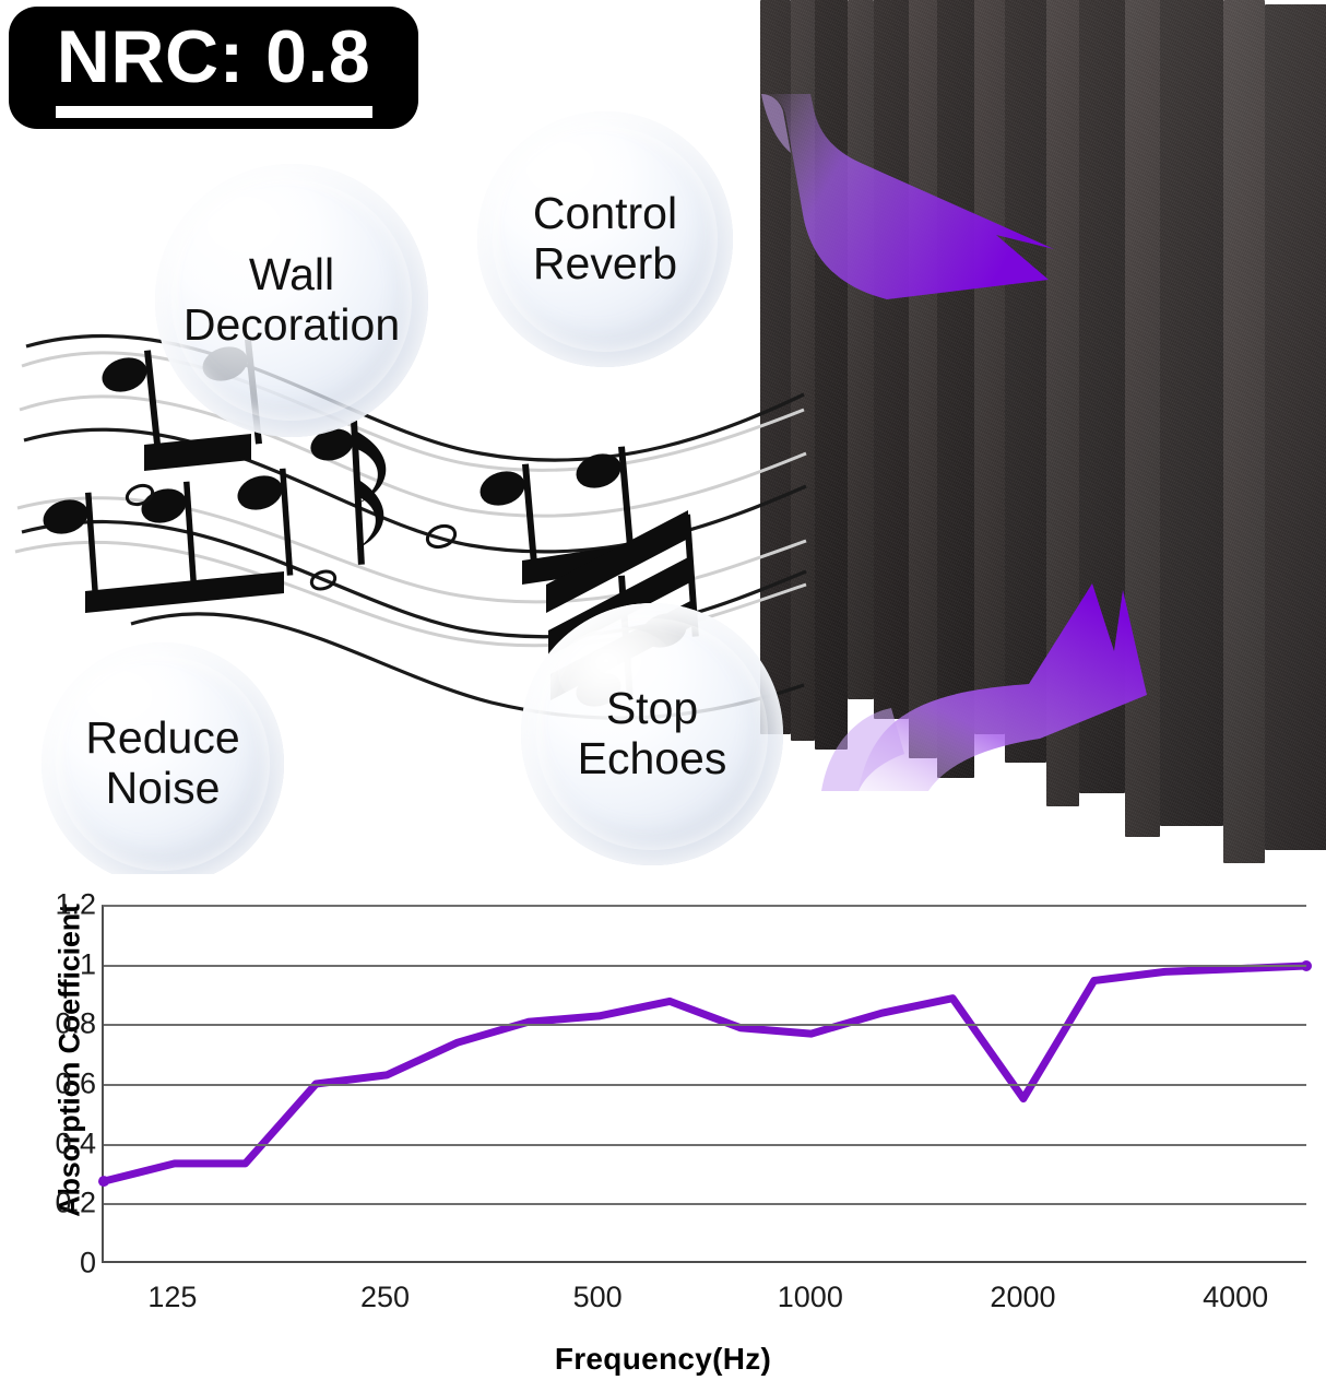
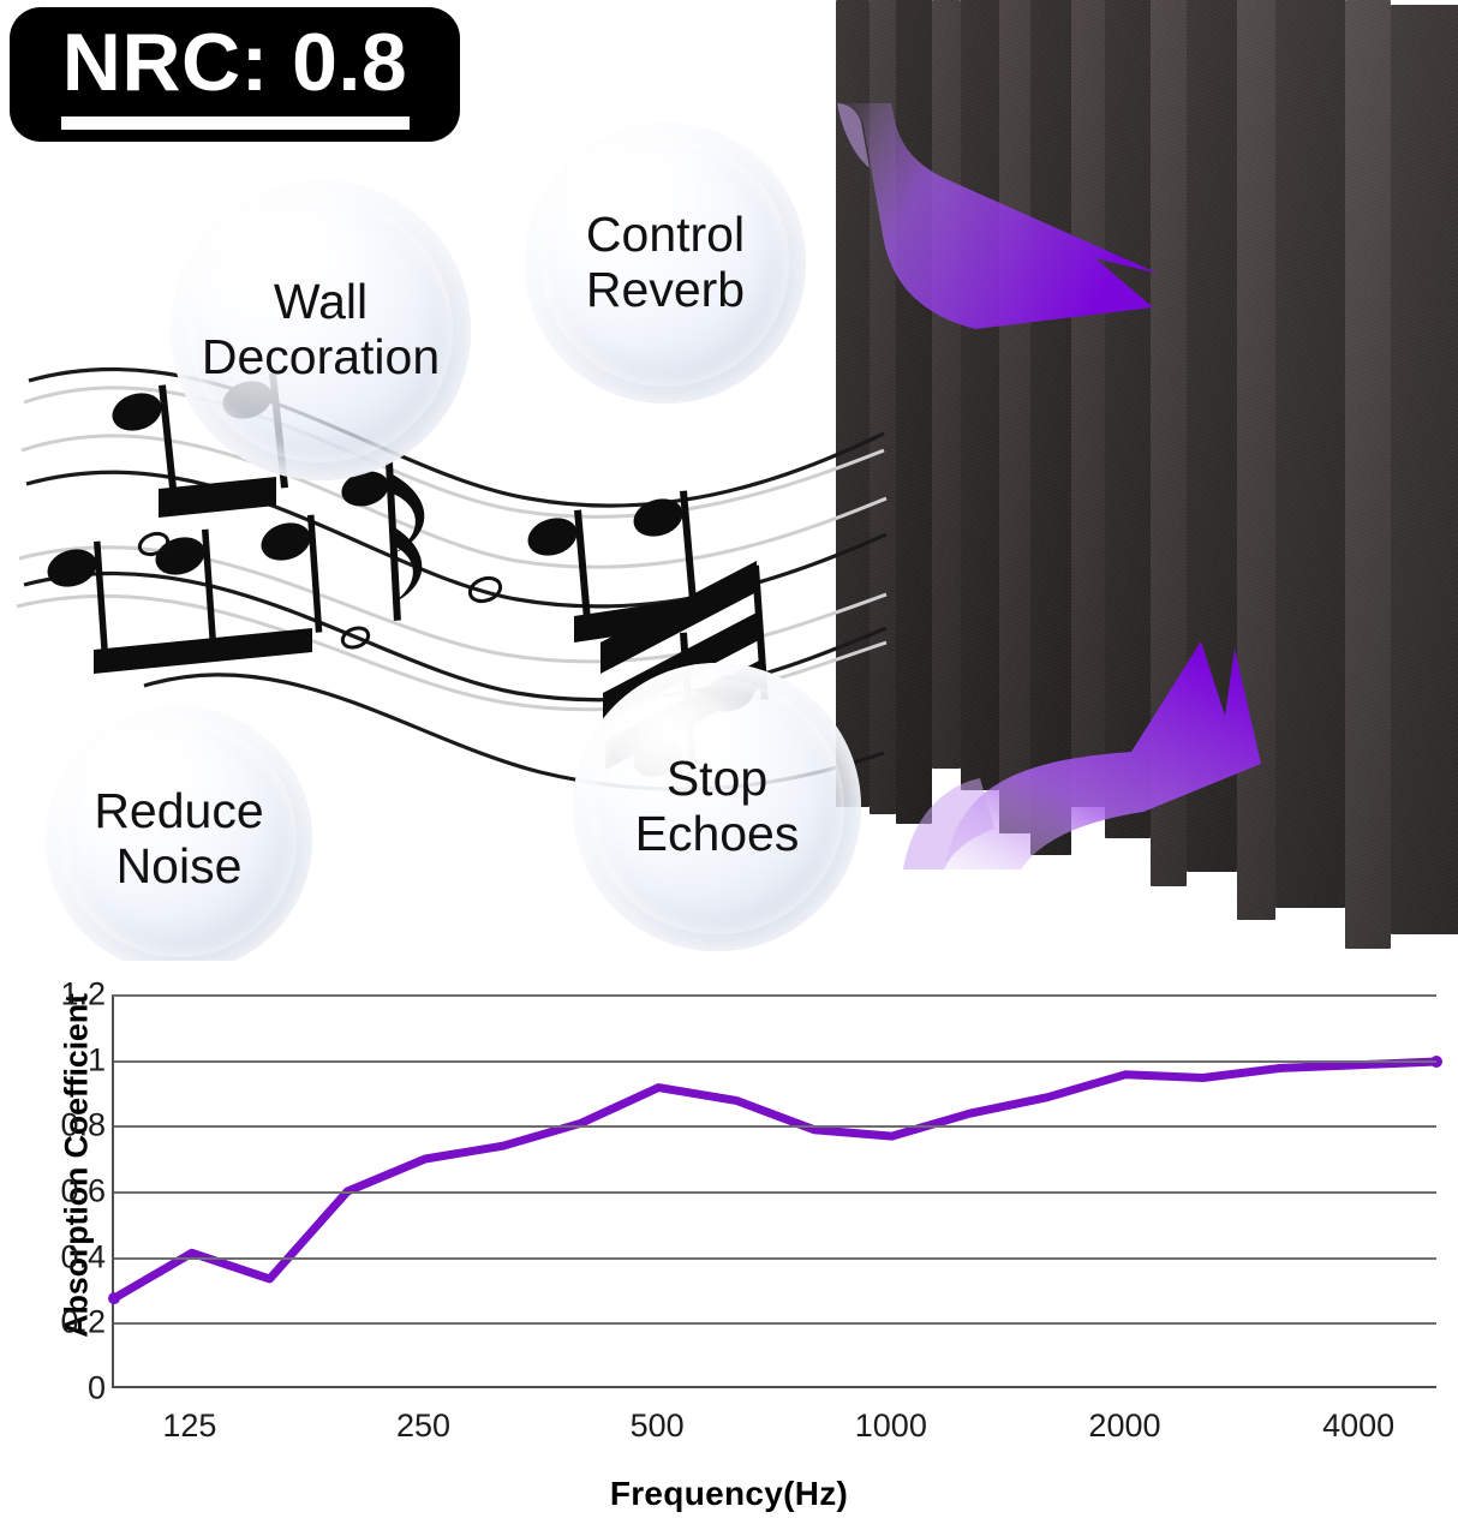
125: 0.33 -> 0.41
250: 0.63 -> 0.70
500: 0.83 -> 0.92
2000: 0.55 -> 0.96
